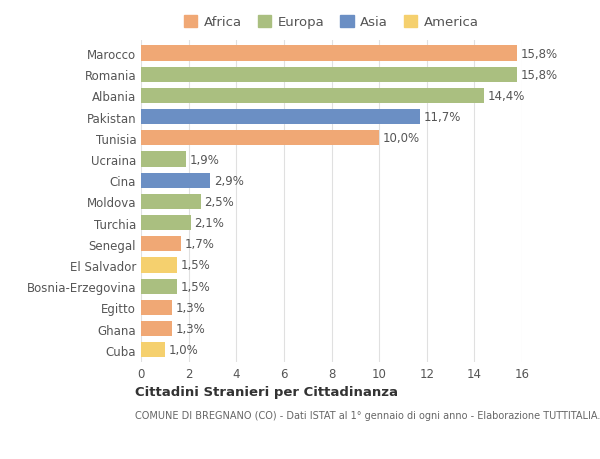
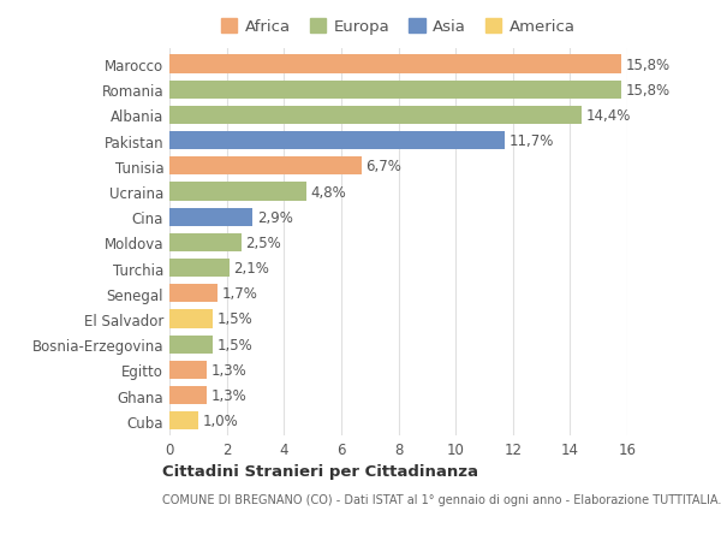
Tunisia: 10,0% -> 6,7%
Ucraina: 1,9% -> 4,8%
